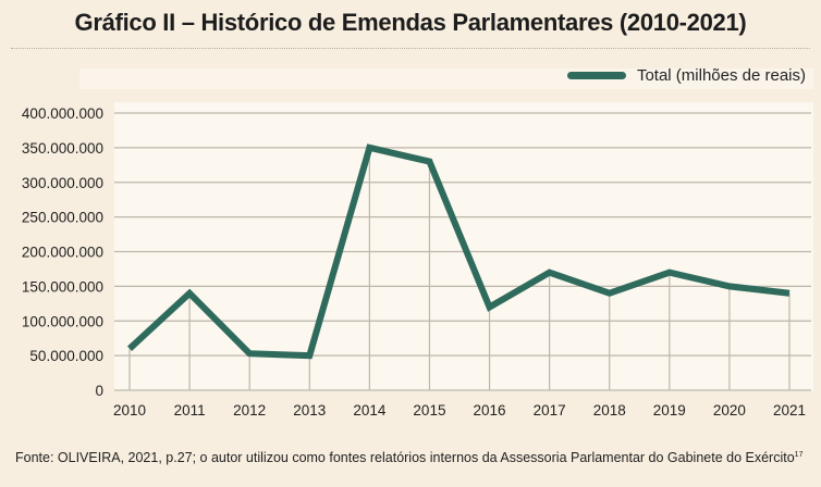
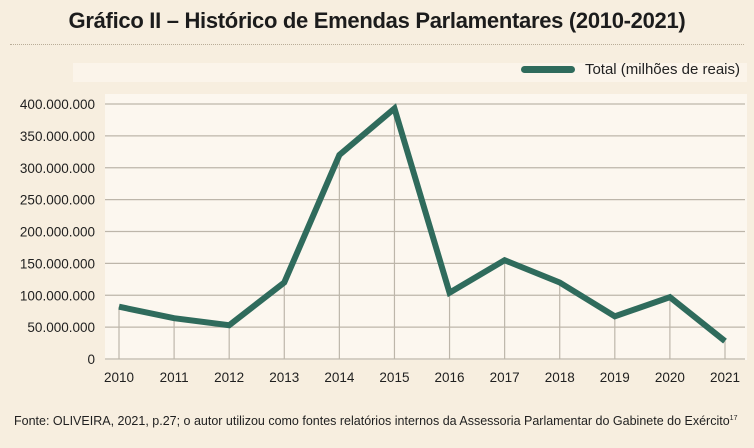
2010: 60000000 -> 80000000
2011: 140000000 -> 60000000
2013: 50000000 -> 120000000
2014: 350000000 -> 320000000
2015: 330000000 -> 390000000
2016: 120000000 -> 100000000
2017: 170000000 -> 160000000
2018: 140000000 -> 120000000
2019: 170000000 -> 70000000
2020: 150000000 -> 100000000
2021: 140000000 -> 30000000
